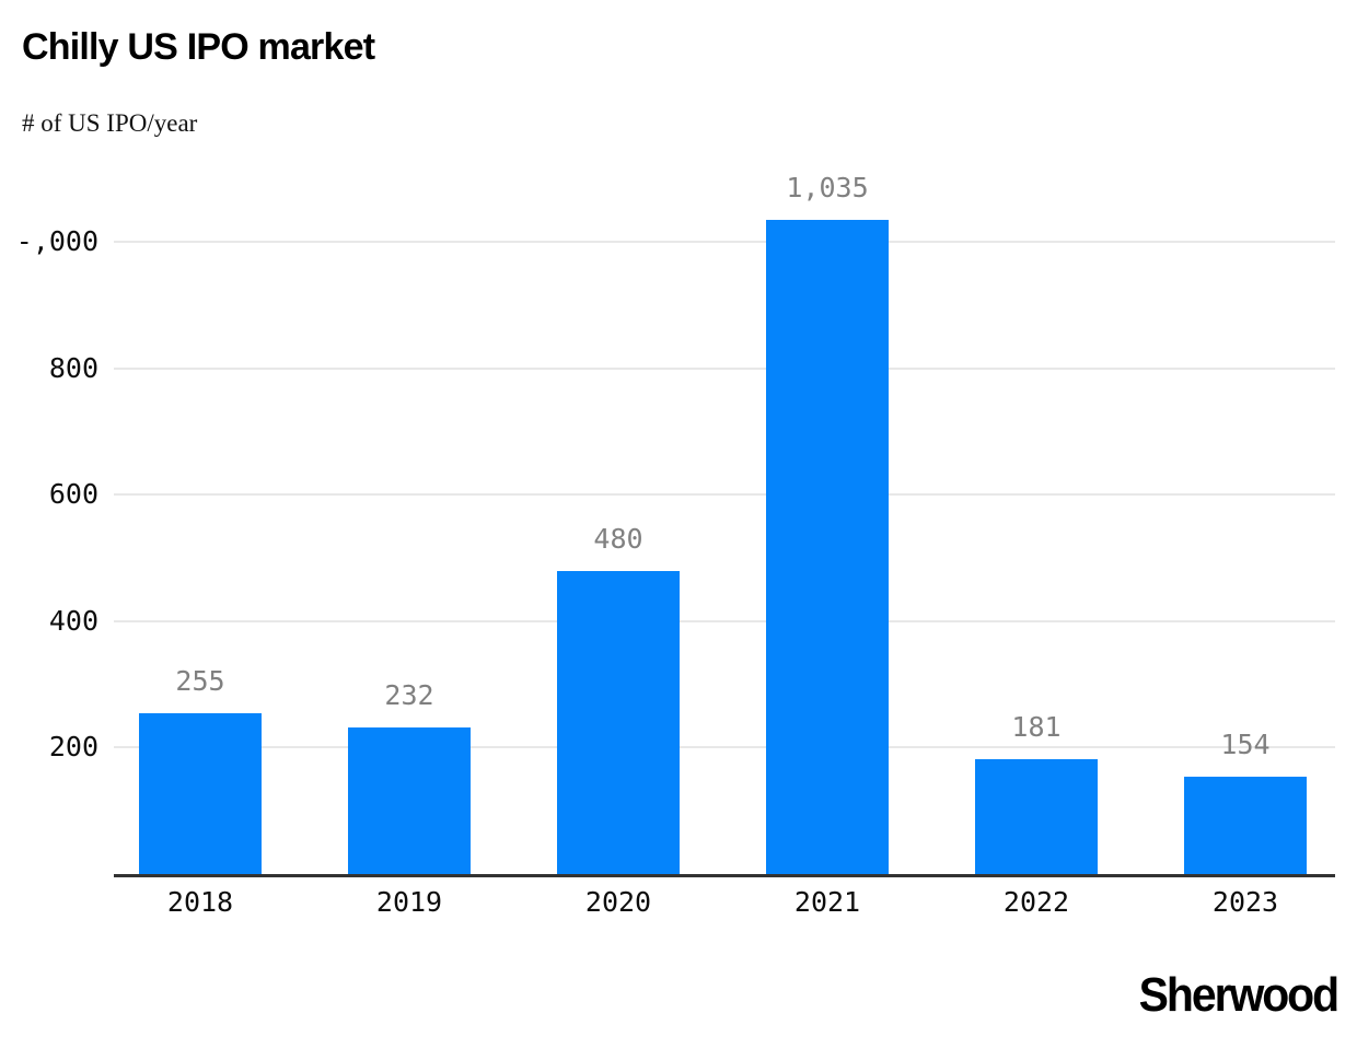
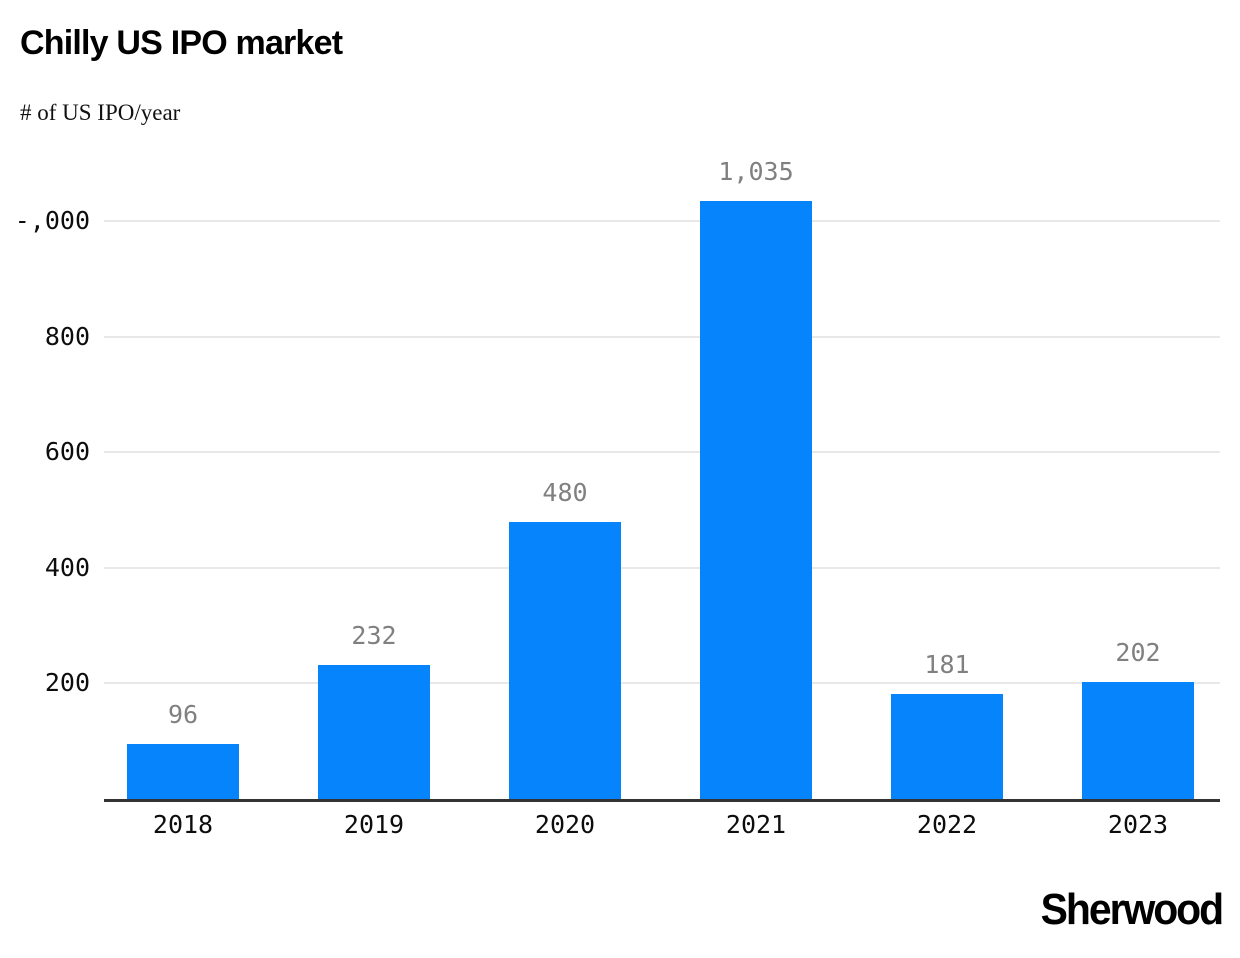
2018: 255 -> 96
2023: 154 -> 202
